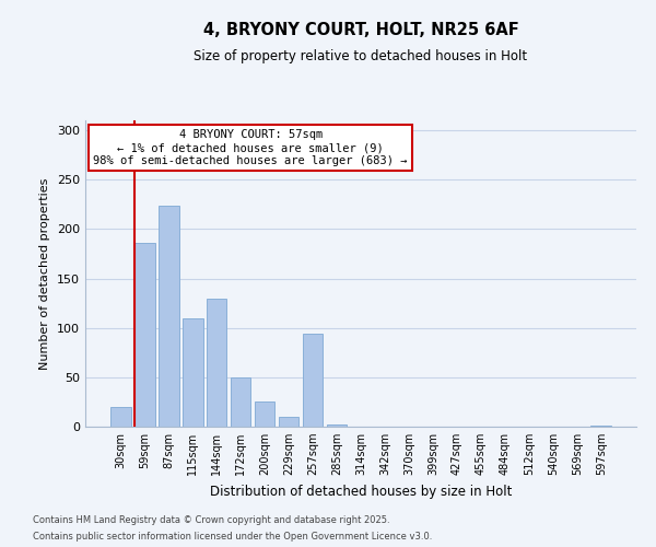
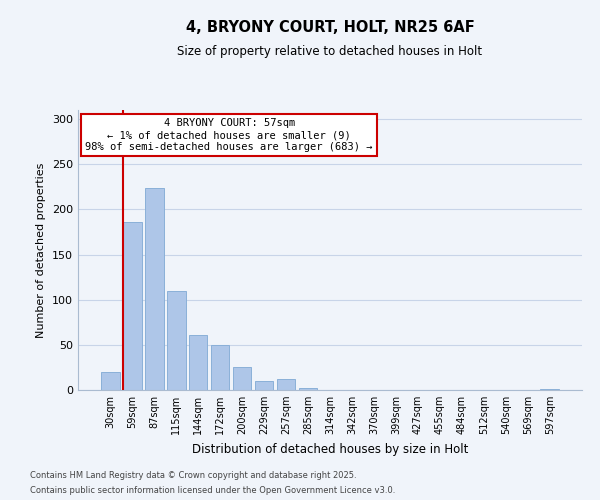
144sqm: 130 -> 61
257sqm: 94 -> 12
